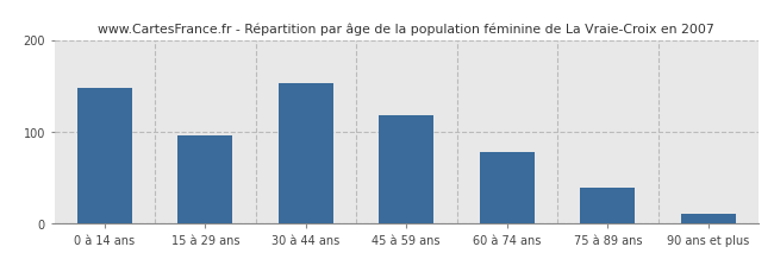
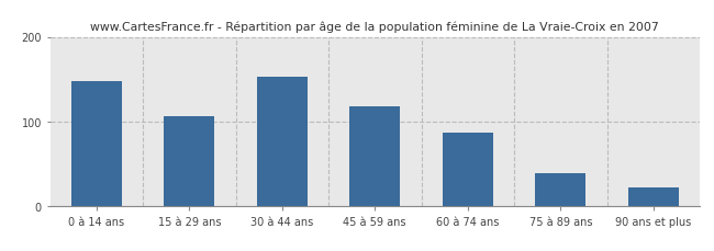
15 à 29 ans: 95 -> 106
60 à 74 ans: 78 -> 86
90 ans et plus: 10 -> 22
